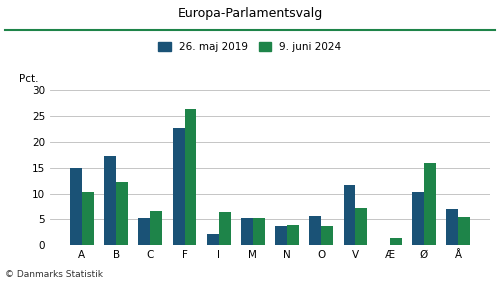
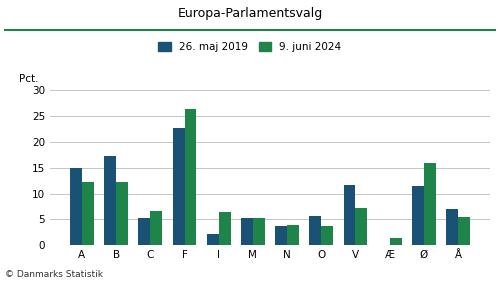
9. juni 2024/A: 10.4 -> 12.2
26. maj 2019/Ø: 10.4 -> 11.4
